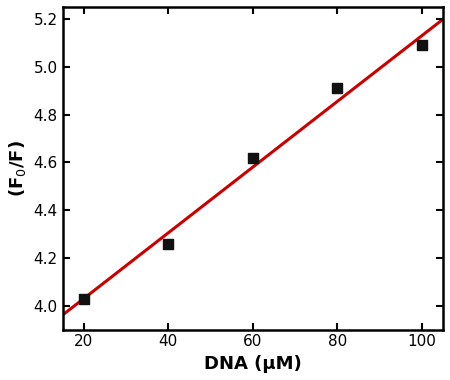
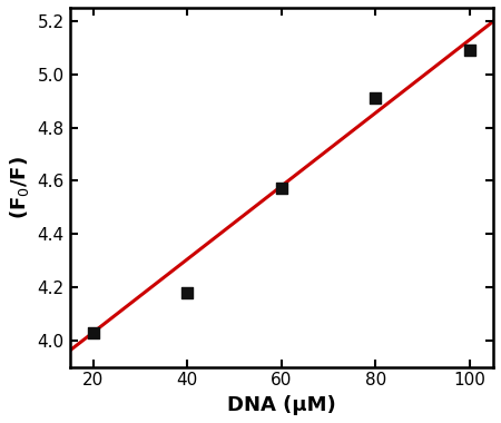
40: 4.26 -> 4.18
60: 4.62 -> 4.57
